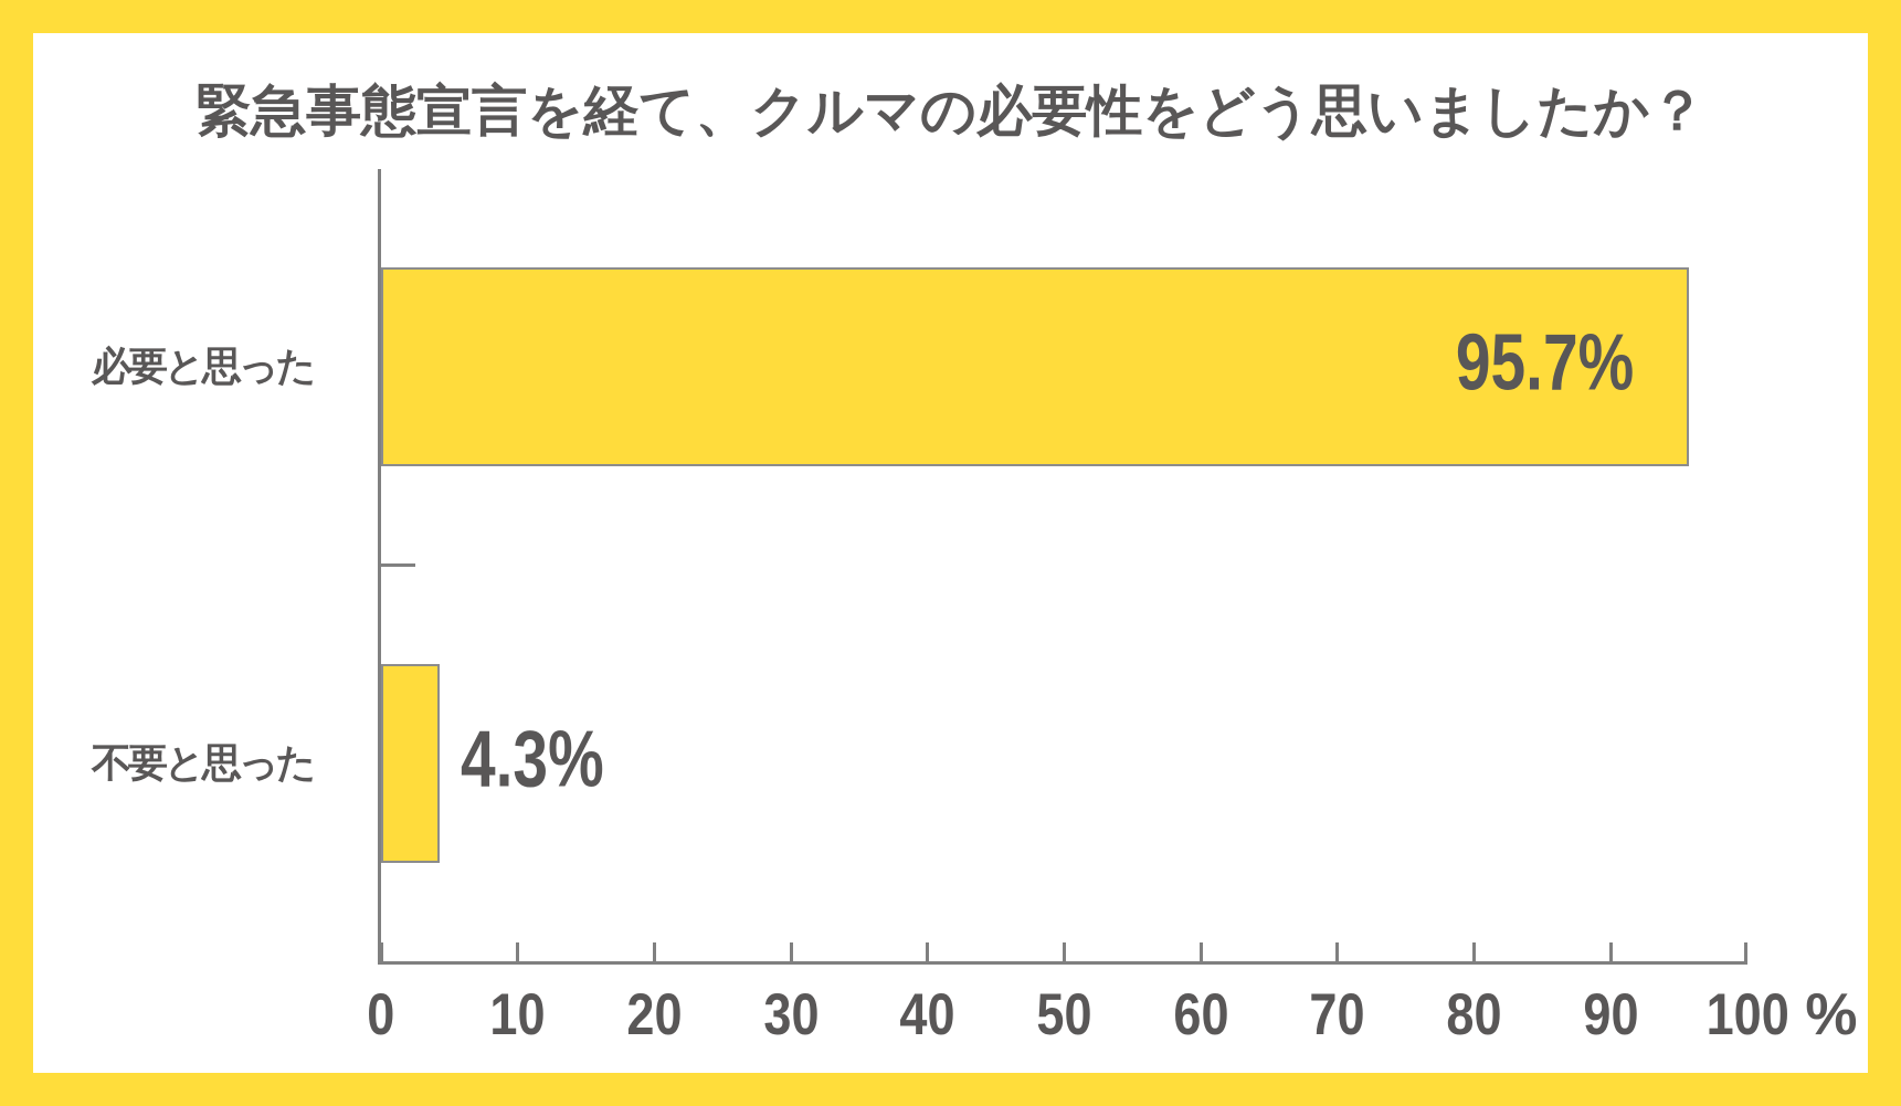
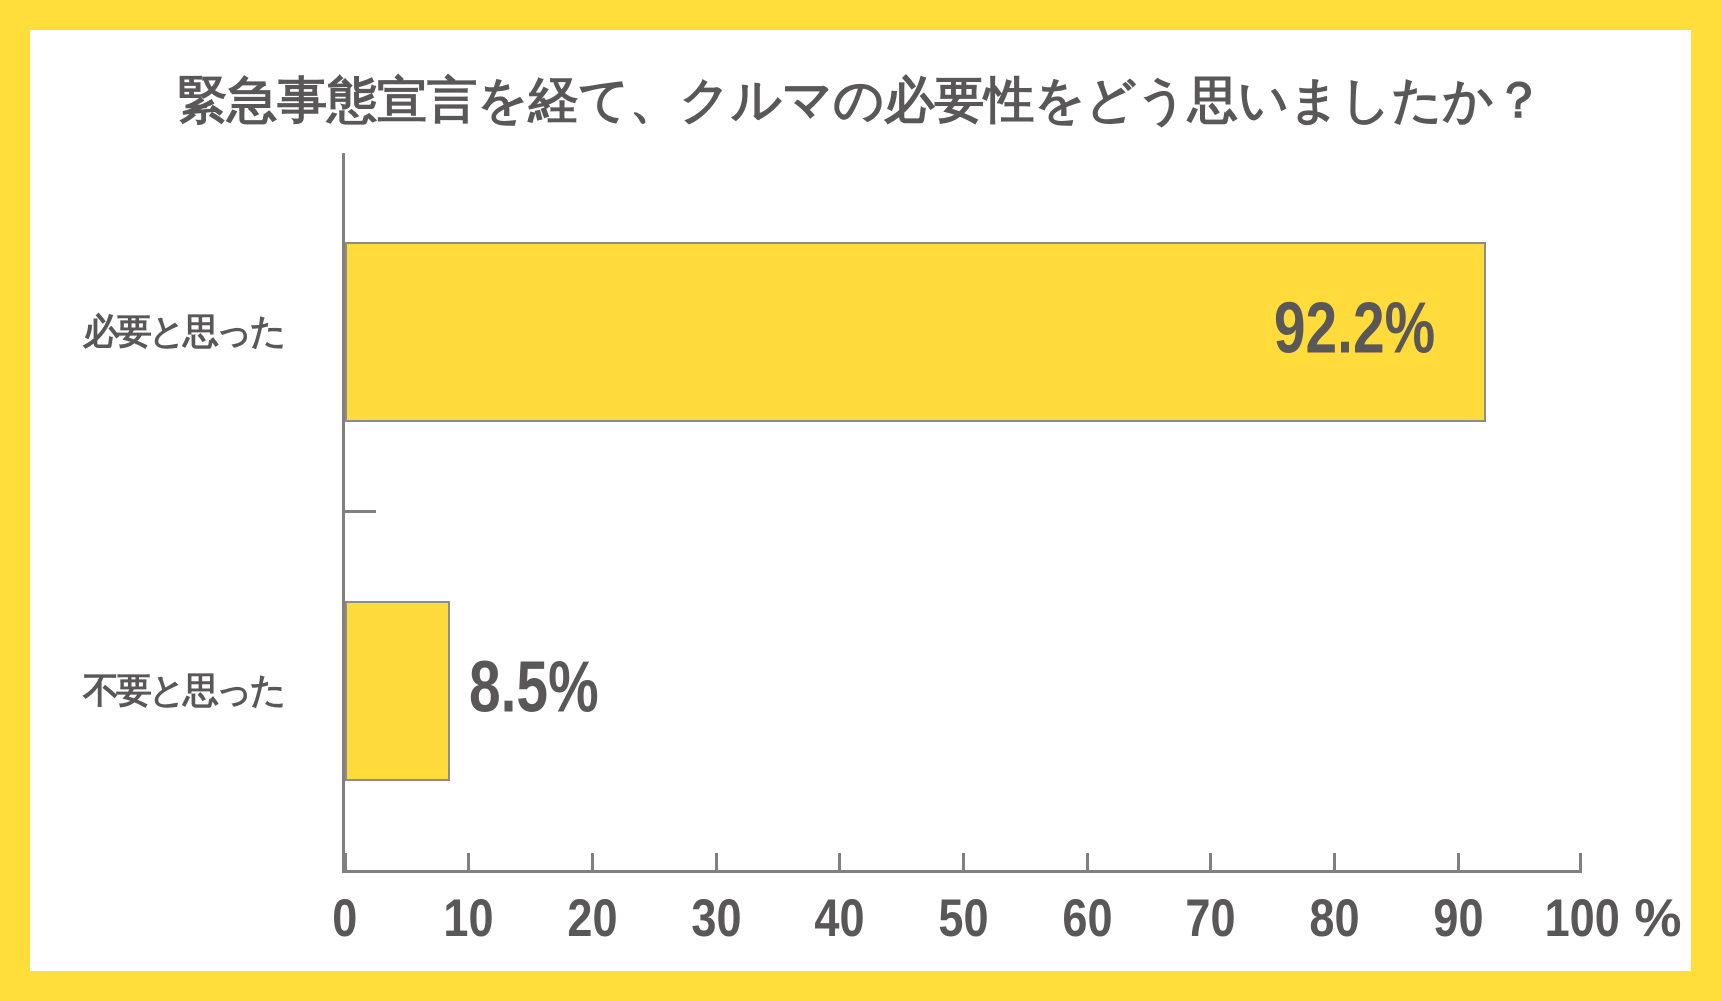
必要と思った: 95.7% -> 92.2%
不要と思った: 4.3% -> 8.5%
